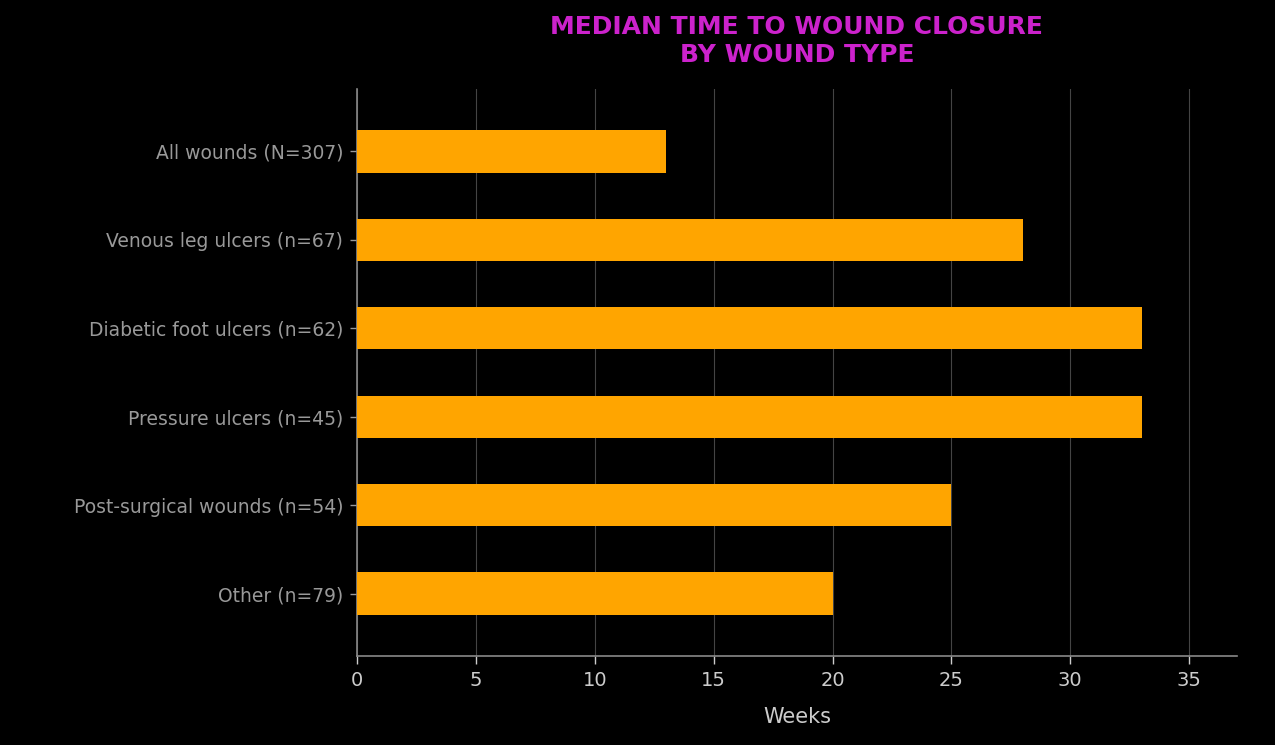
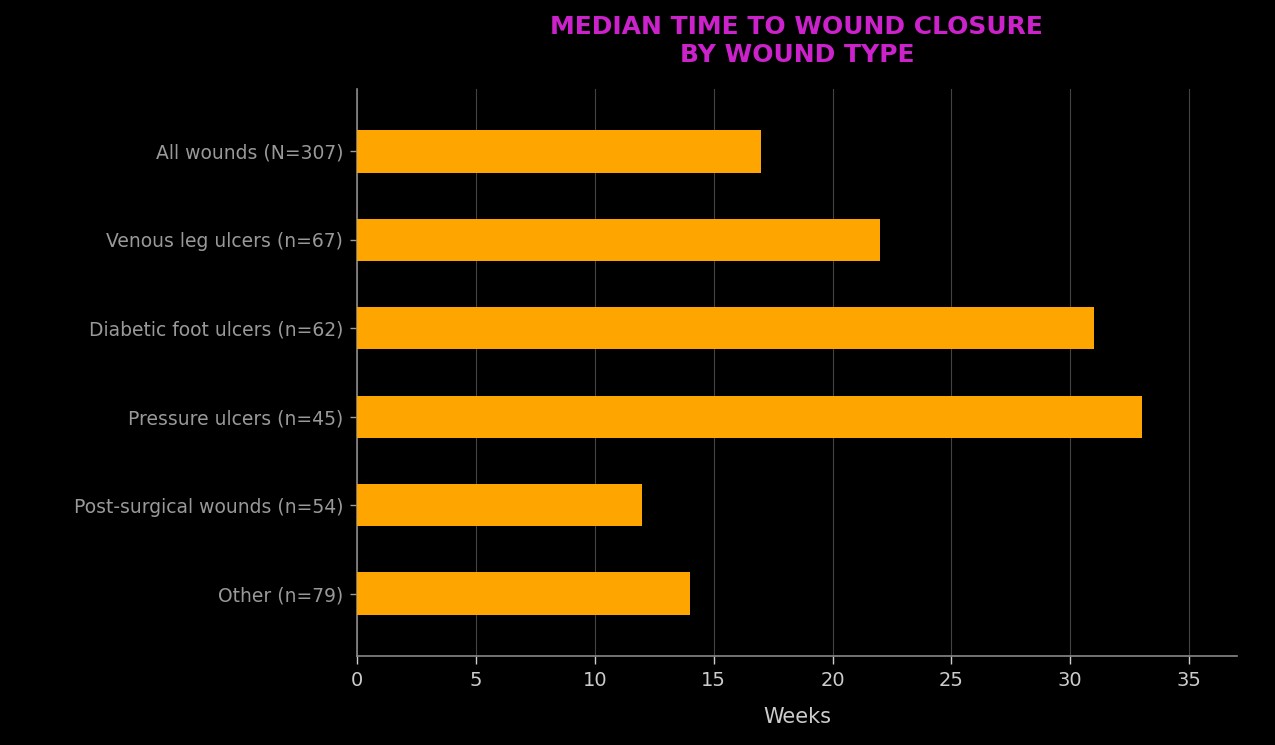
All wounds (N=307): 13 -> 17
Venous leg ulcers (n=67): 28 -> 22
Diabetic foot ulcers (n=62): 33 -> 31
Post-surgical wounds (n=54): 25 -> 12
Other (n=79): 20 -> 14
